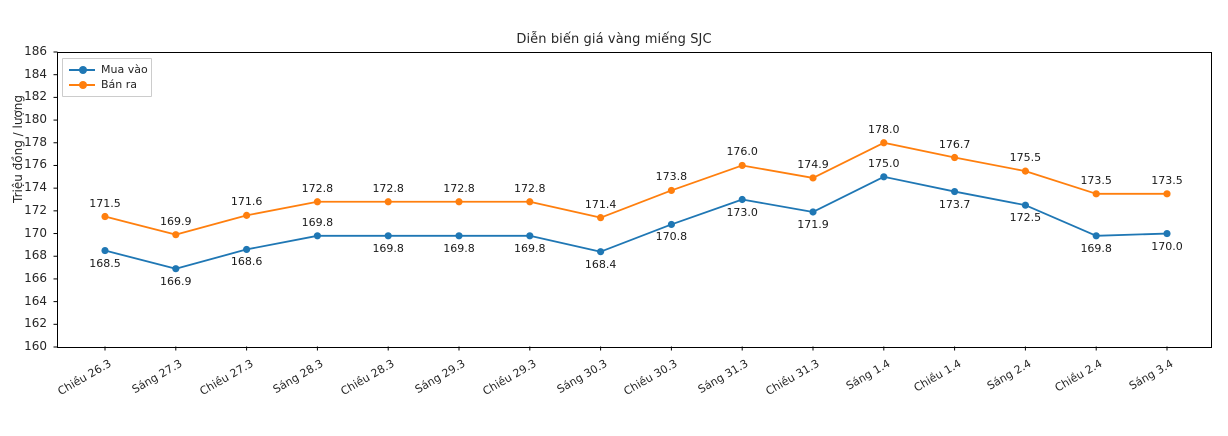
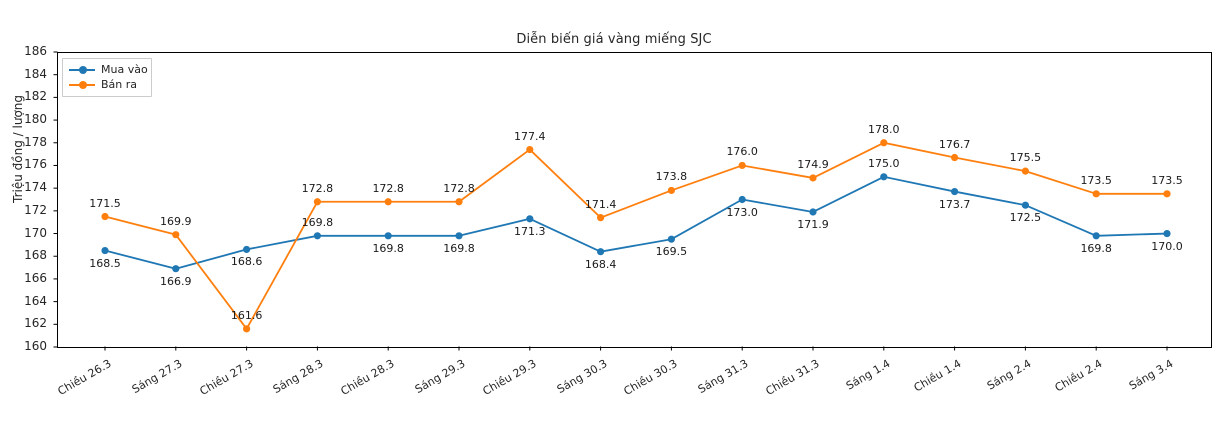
Bán ra/Chiều 27.3: 171.6 -> 161.6
Mua vào/Chiều 29.3: 169.8 -> 171.3
Bán ra/Chiều 29.3: 172.8 -> 177.4
Mua vào/Chiều 30.3: 170.8 -> 169.5
